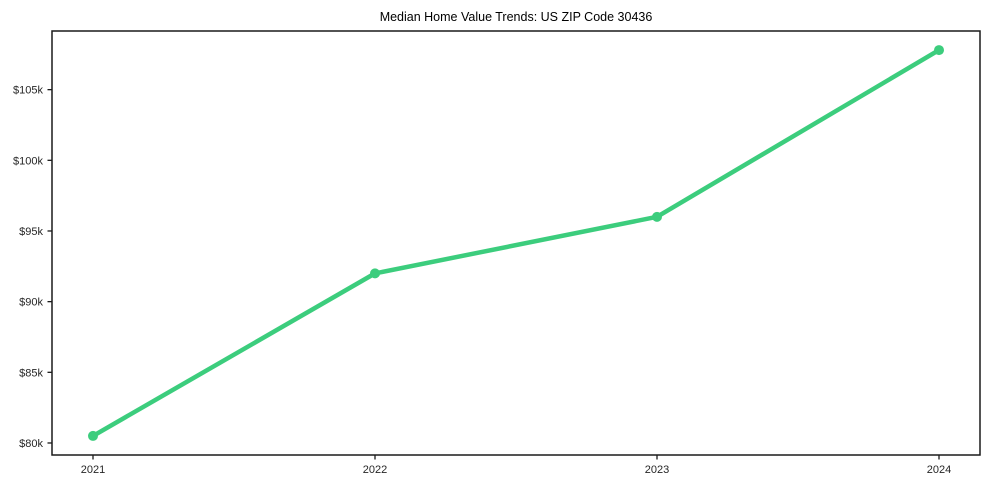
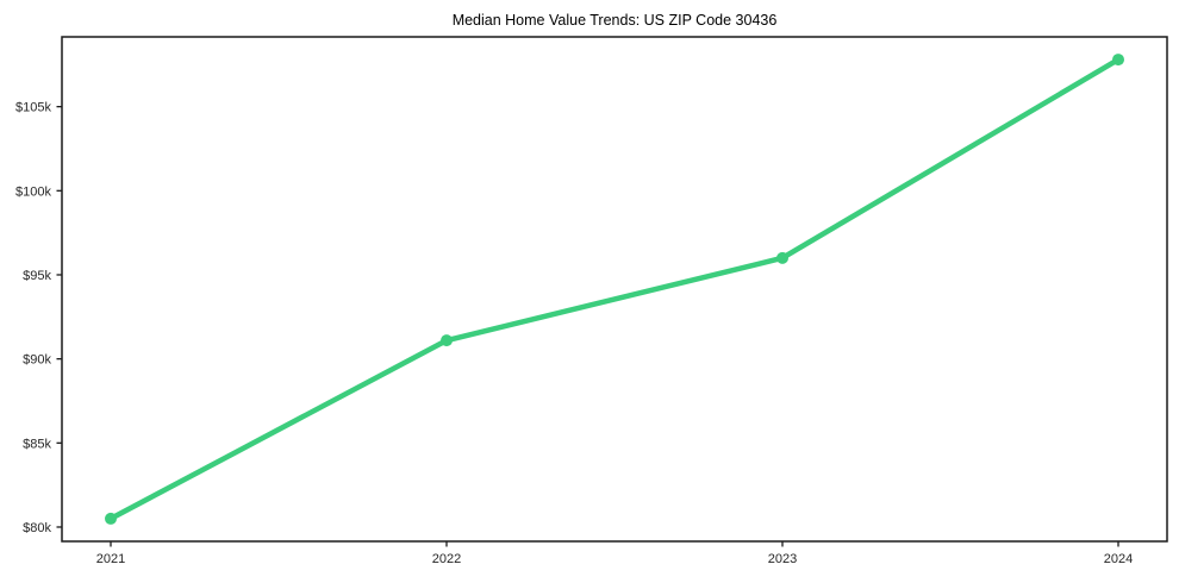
2022: $92.0k -> $91.1k
